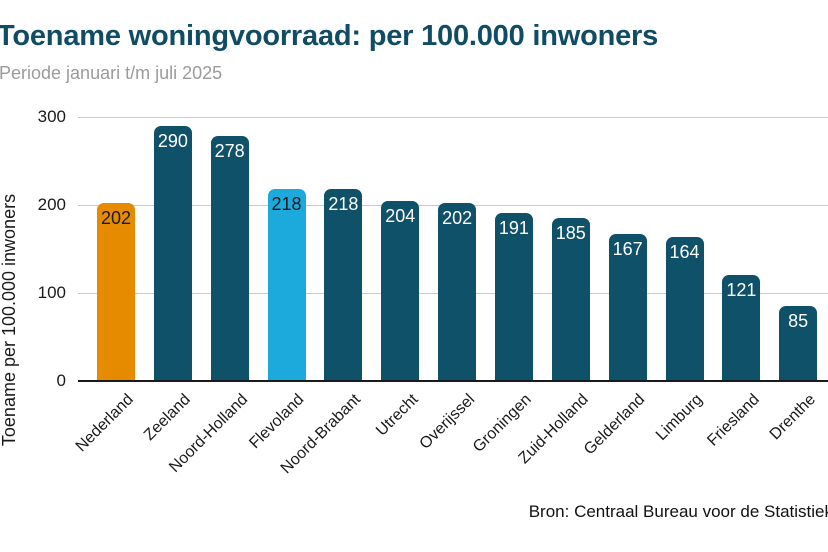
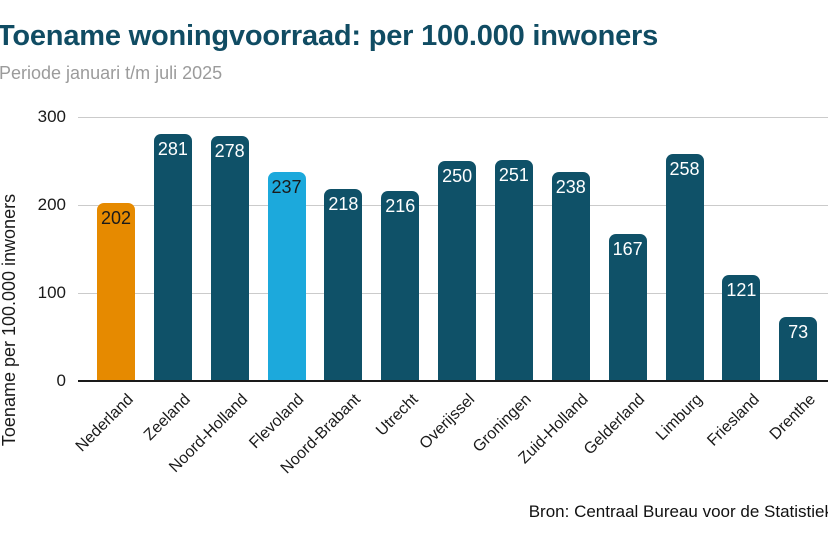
Zeeland: 290 -> 281
Flevoland: 218 -> 237
Utrecht: 204 -> 216
Overijssel: 202 -> 250
Groningen: 191 -> 251
Zuid-Holland: 185 -> 238
Limburg: 164 -> 258
Drenthe: 85 -> 73
